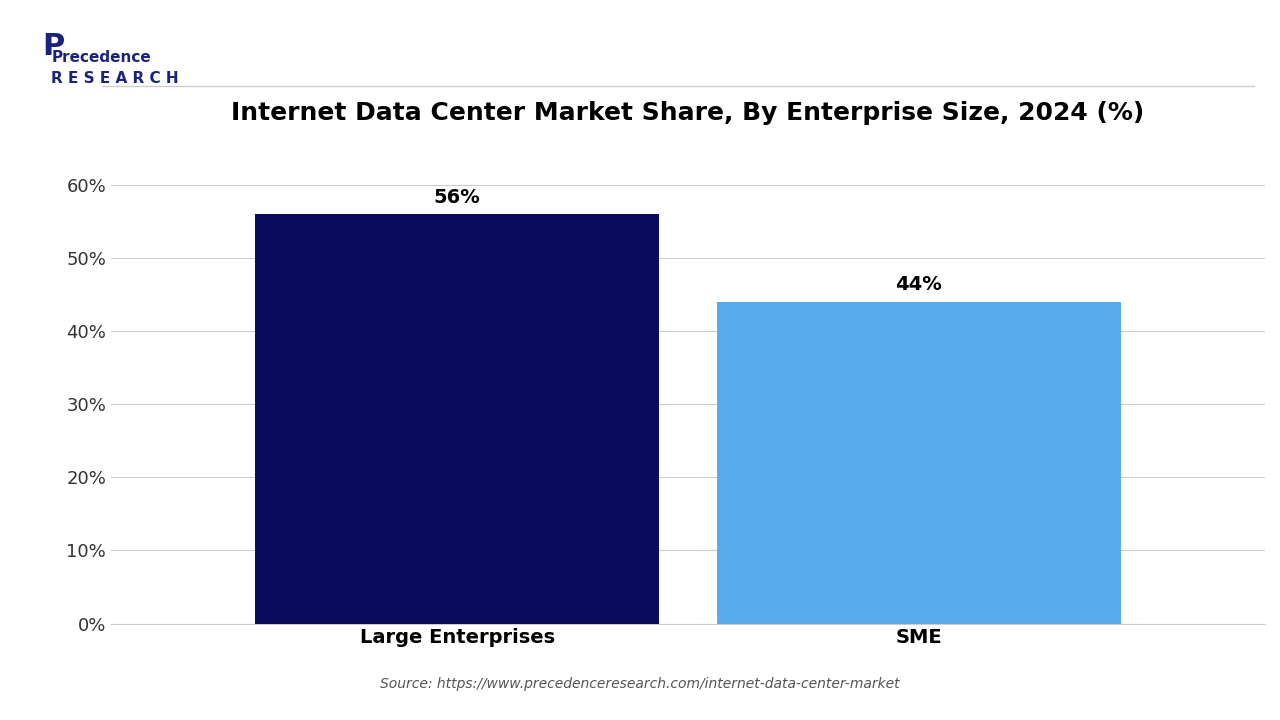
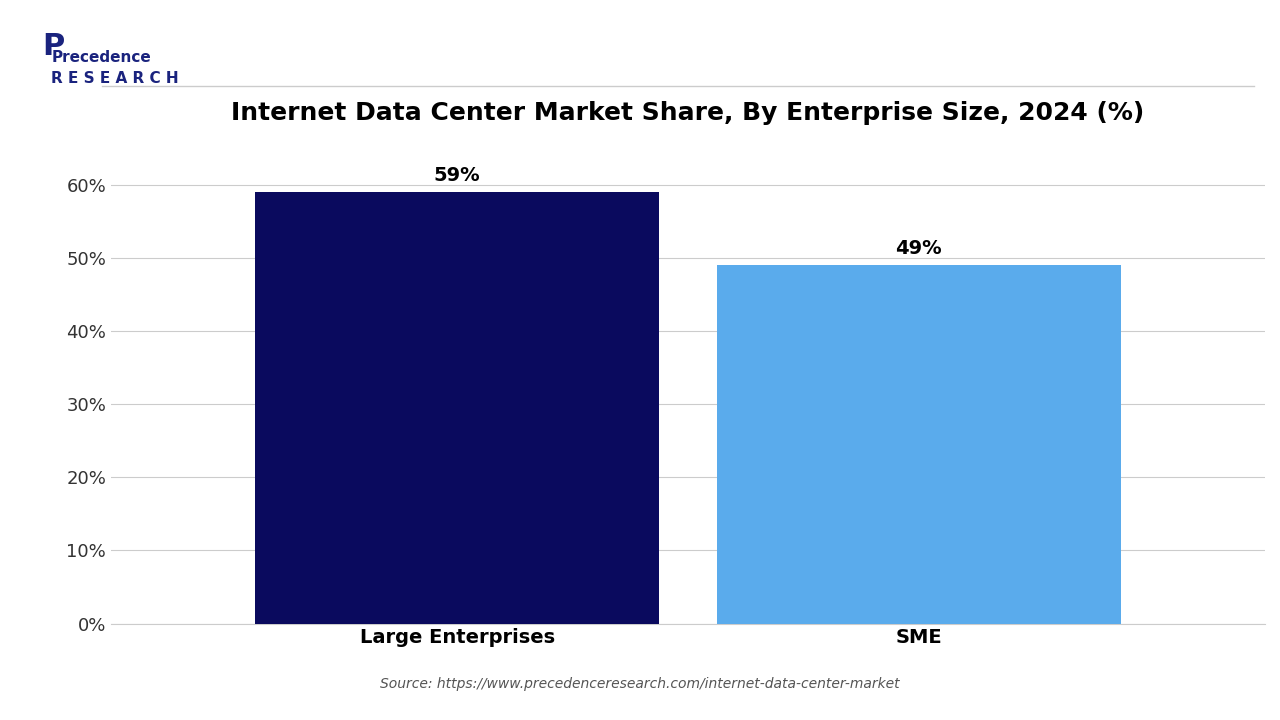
Large Enterprises: 56% -> 59%
SME: 44% -> 49%
